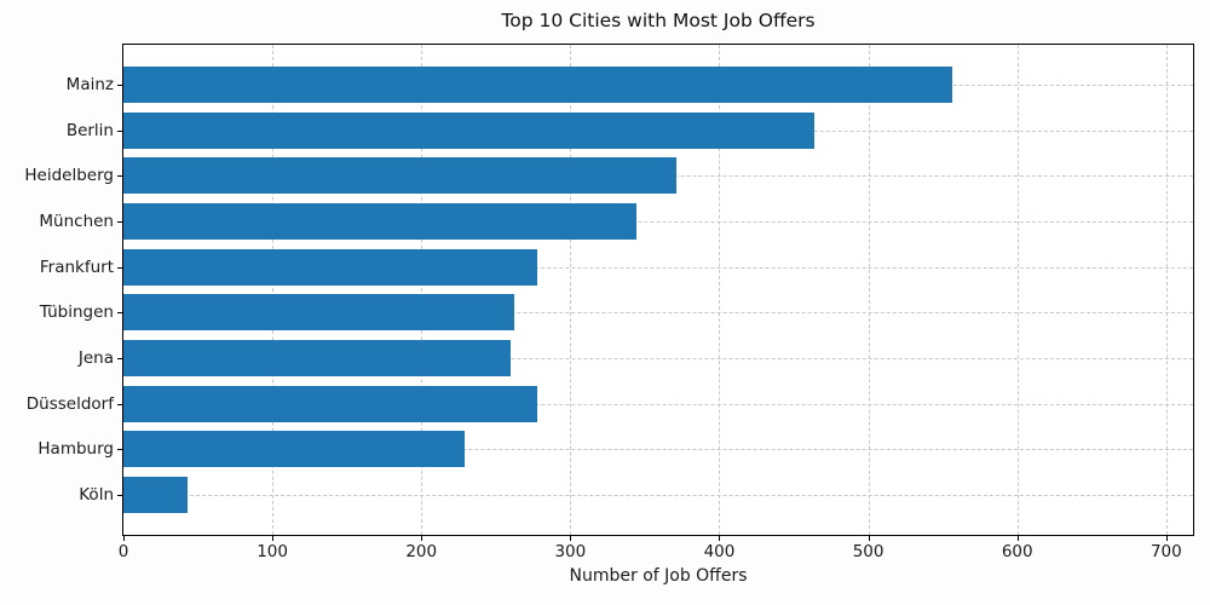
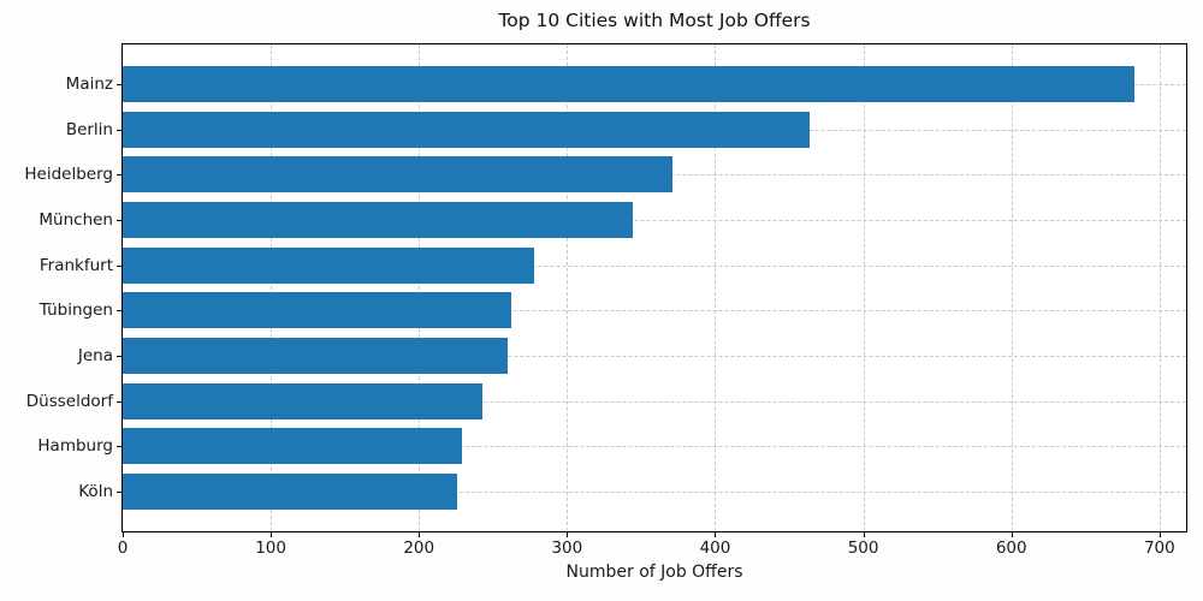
Mainz: 556 -> 683
Düsseldorf: 278 -> 243
Köln: 43 -> 226
